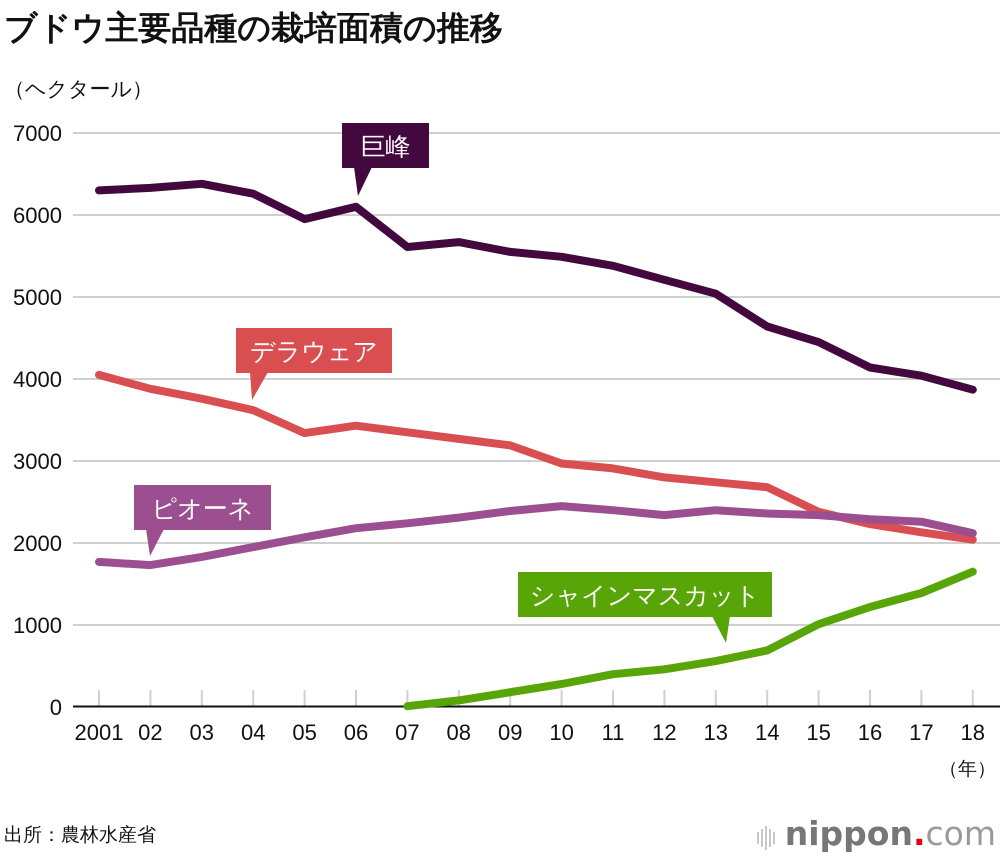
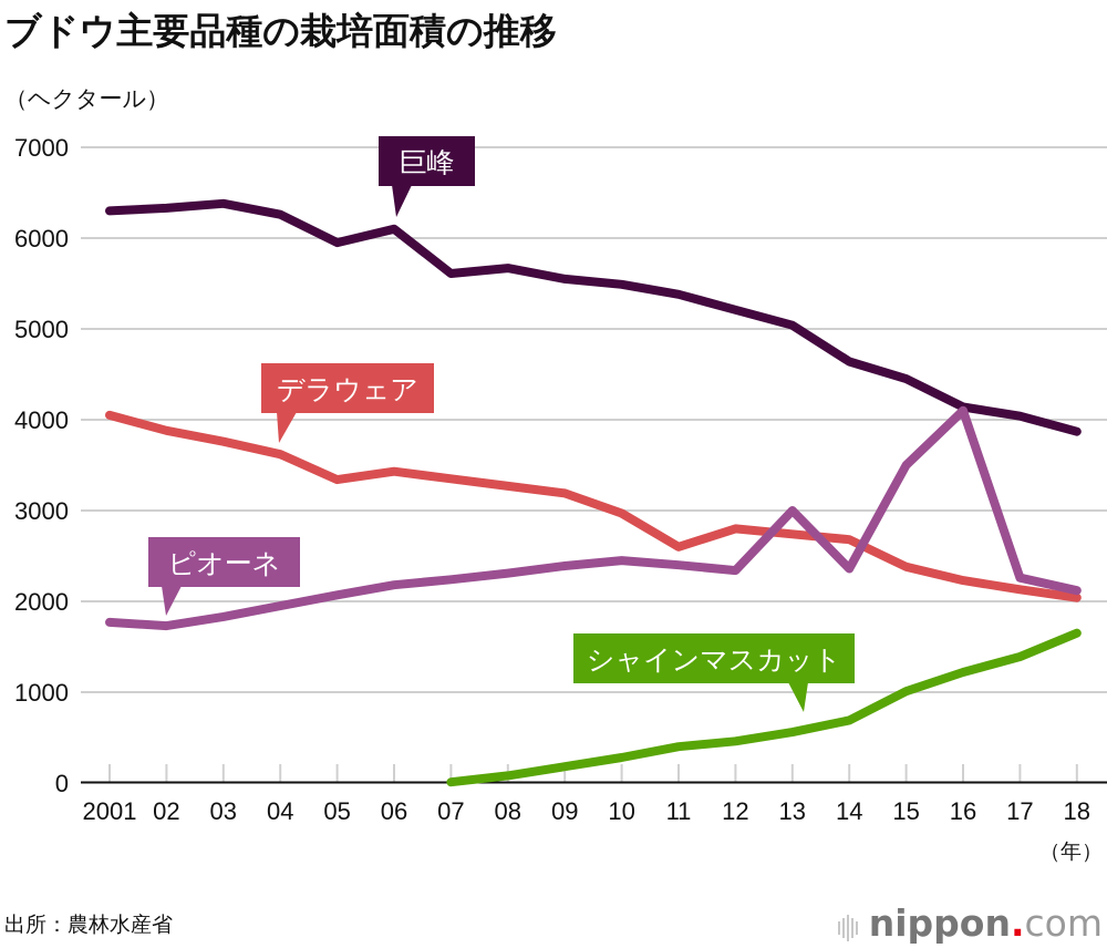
デラウェア/11: 2900 -> 2600
ピオーネ/13: 2400 -> 3000
ピオーネ/15: 2300 -> 3500
ピオーネ/16: 2300 -> 4100
